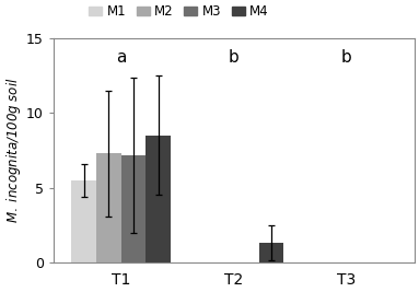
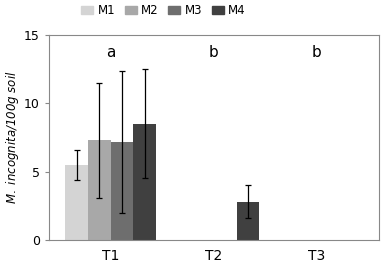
M4/T2: 1.3 -> 2.8
